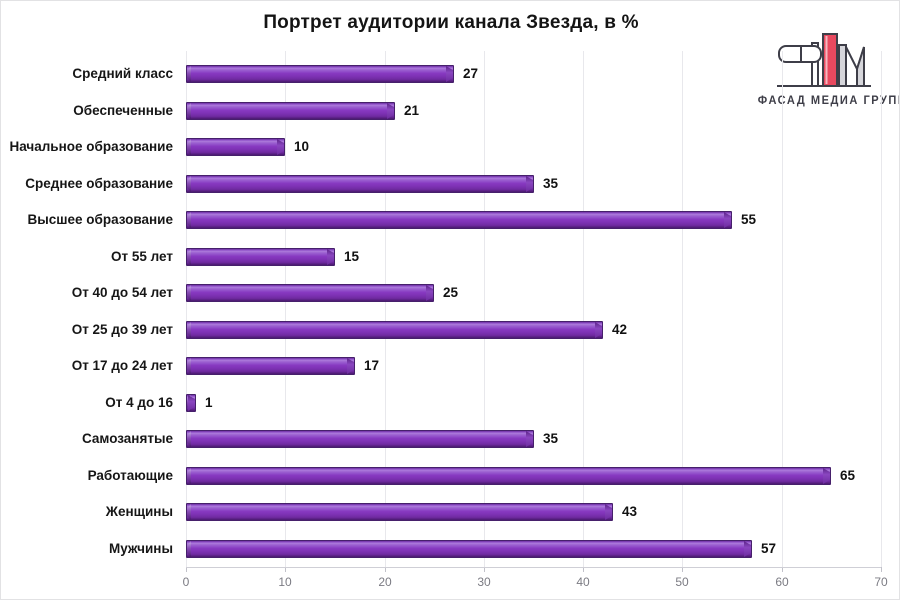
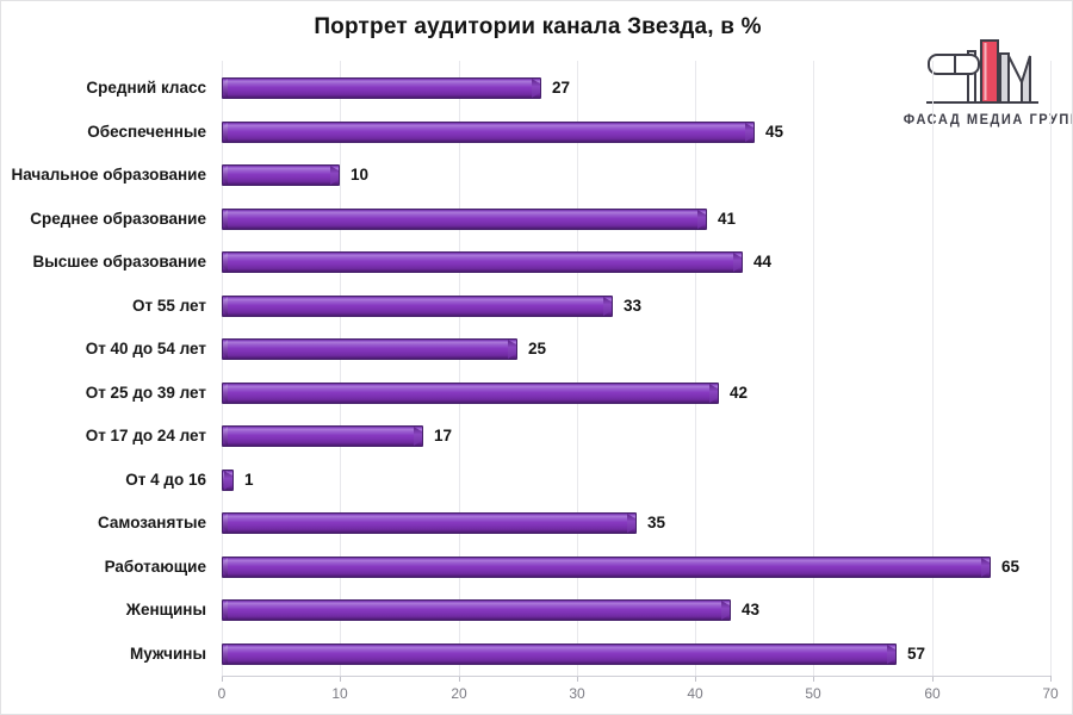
Обеспеченные: 21 -> 45
Среднее образование: 35 -> 41
Высшее образование: 55 -> 44
От 55 лет: 15 -> 33
